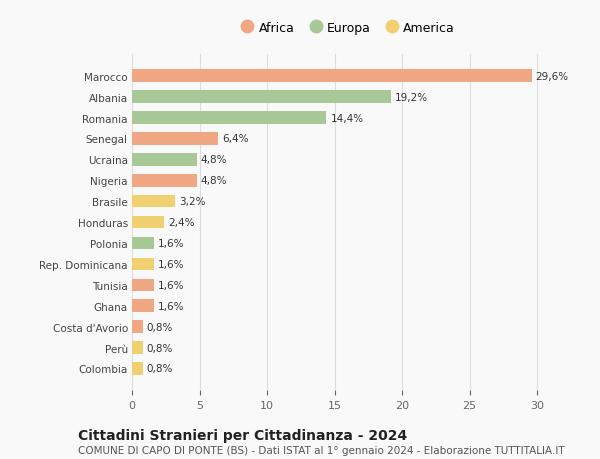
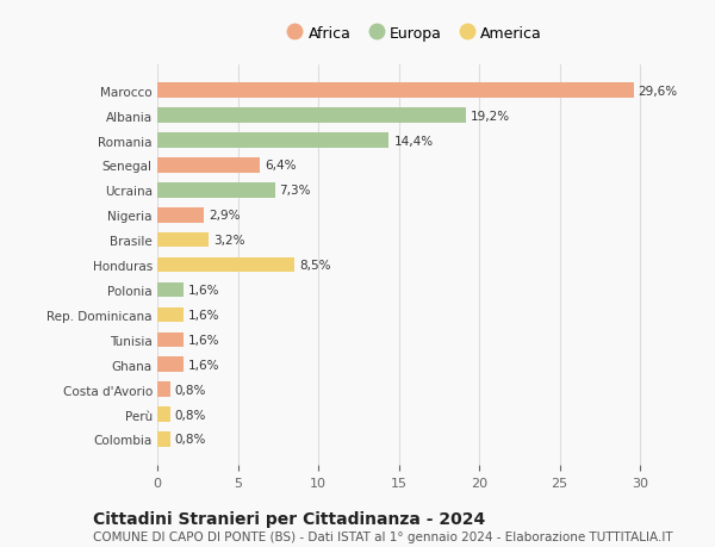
Ucraina: 4,8% -> 7,3%
Nigeria: 4,8% -> 2,9%
Honduras: 2,4% -> 8,5%
